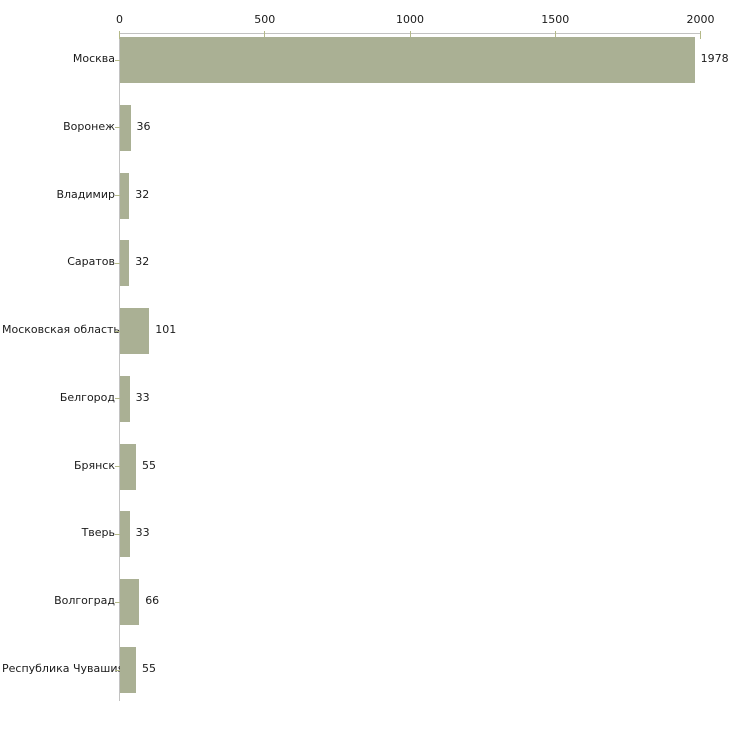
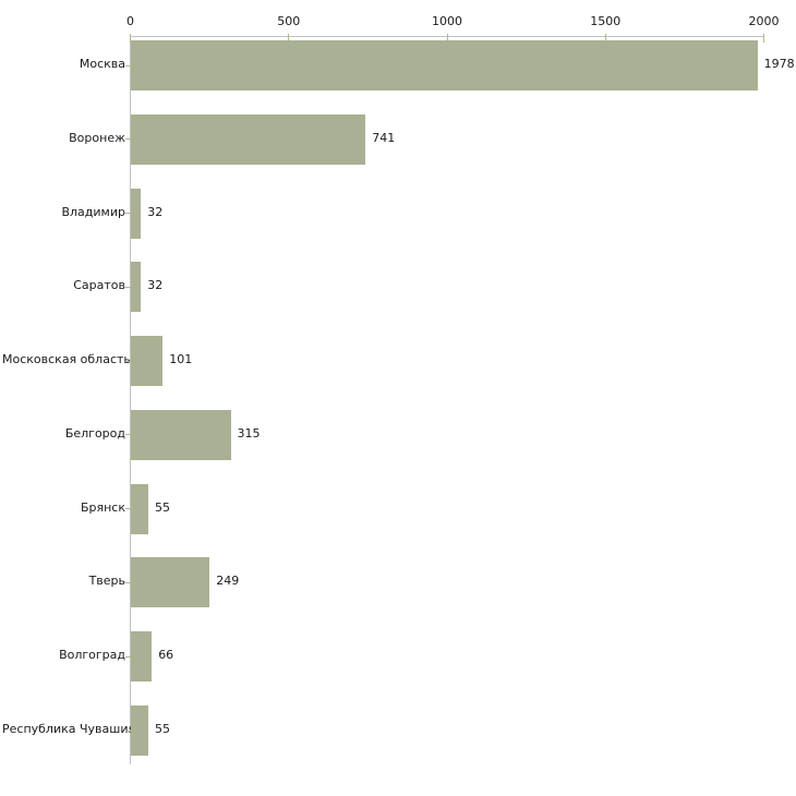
Воронеж: 36 -> 741
Белгород: 33 -> 315
Тверь: 33 -> 249
